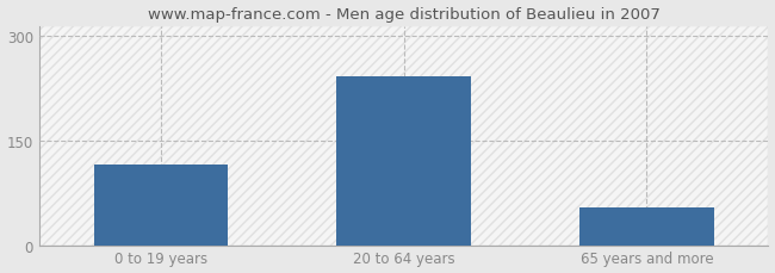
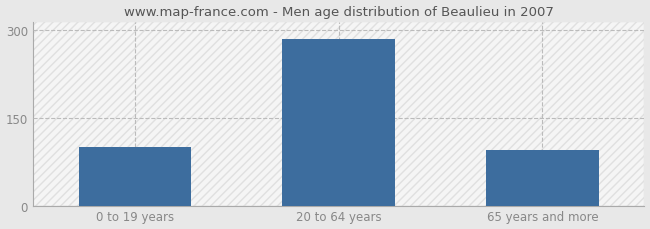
0 to 19 years: 116 -> 100
20 to 64 years: 242 -> 285
65 years and more: 54 -> 95
